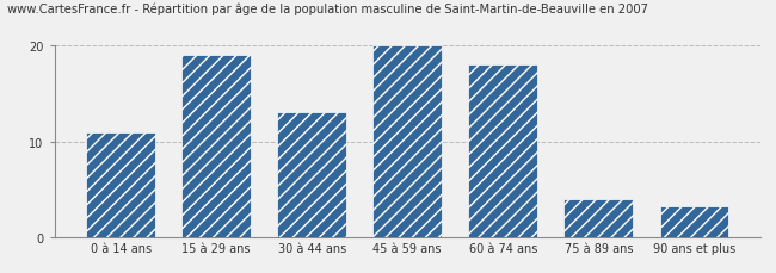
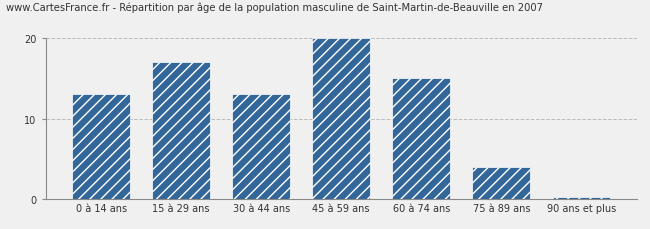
0 à 14 ans: 11.0 -> 13.0
15 à 29 ans: 19.0 -> 17.0
60 à 74 ans: 18.0 -> 15.0
90 ans et plus: 3.2 -> 0.2
